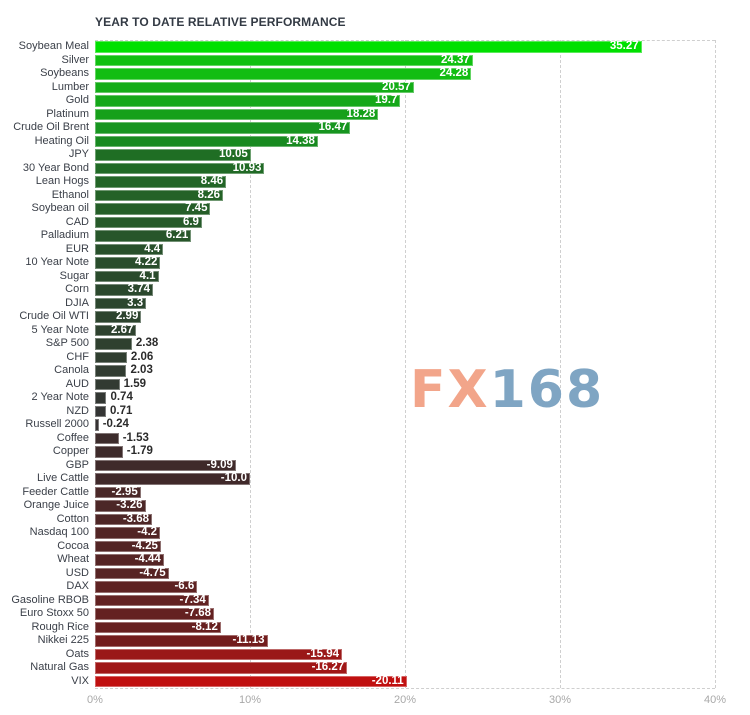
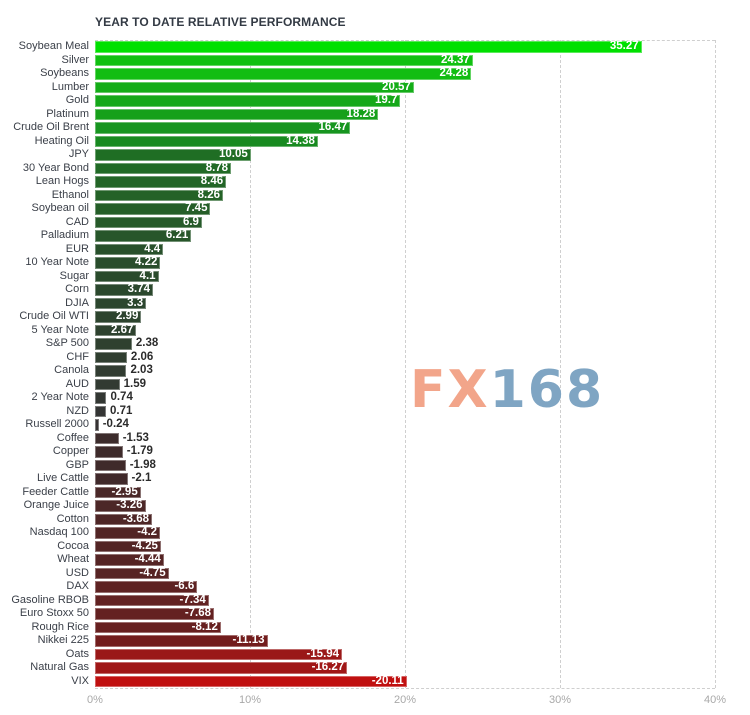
30 Year Bond: 10.93 -> 8.78
GBP: -9.09 -> -1.98
Live Cattle: -10.0 -> -2.1
